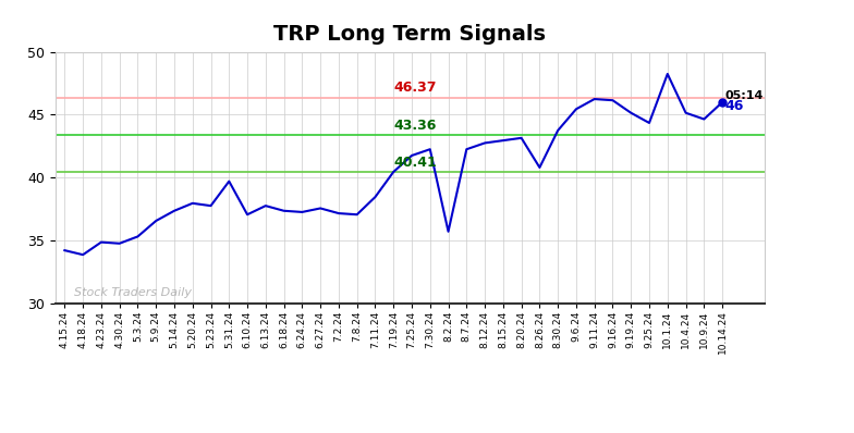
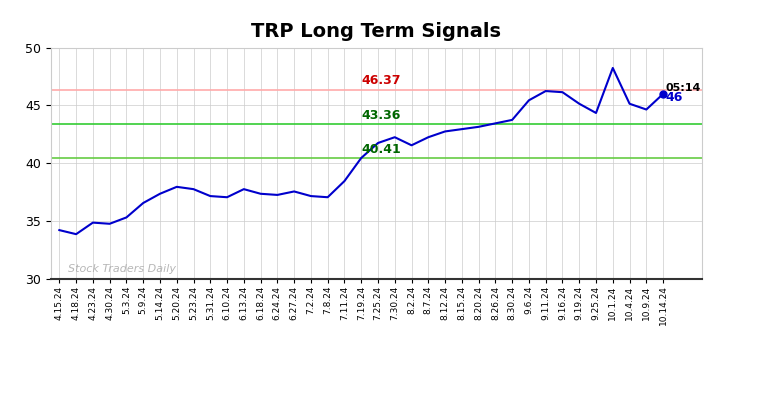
5.31.24: 39.7 -> 37.1
8.2.24: 35.7 -> 41.5
8.26.24: 40.8 -> 43.5
